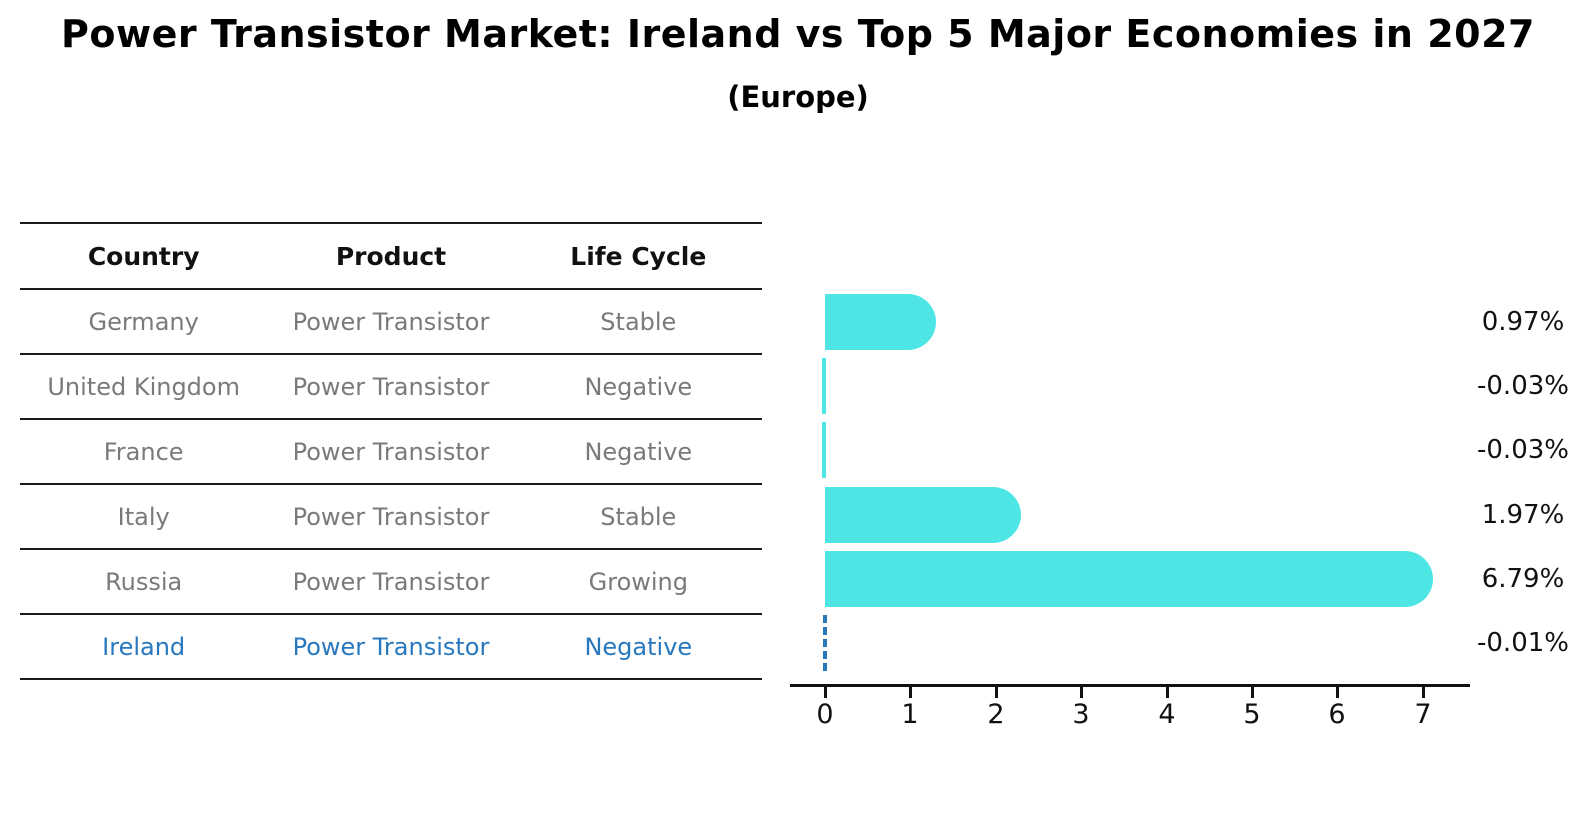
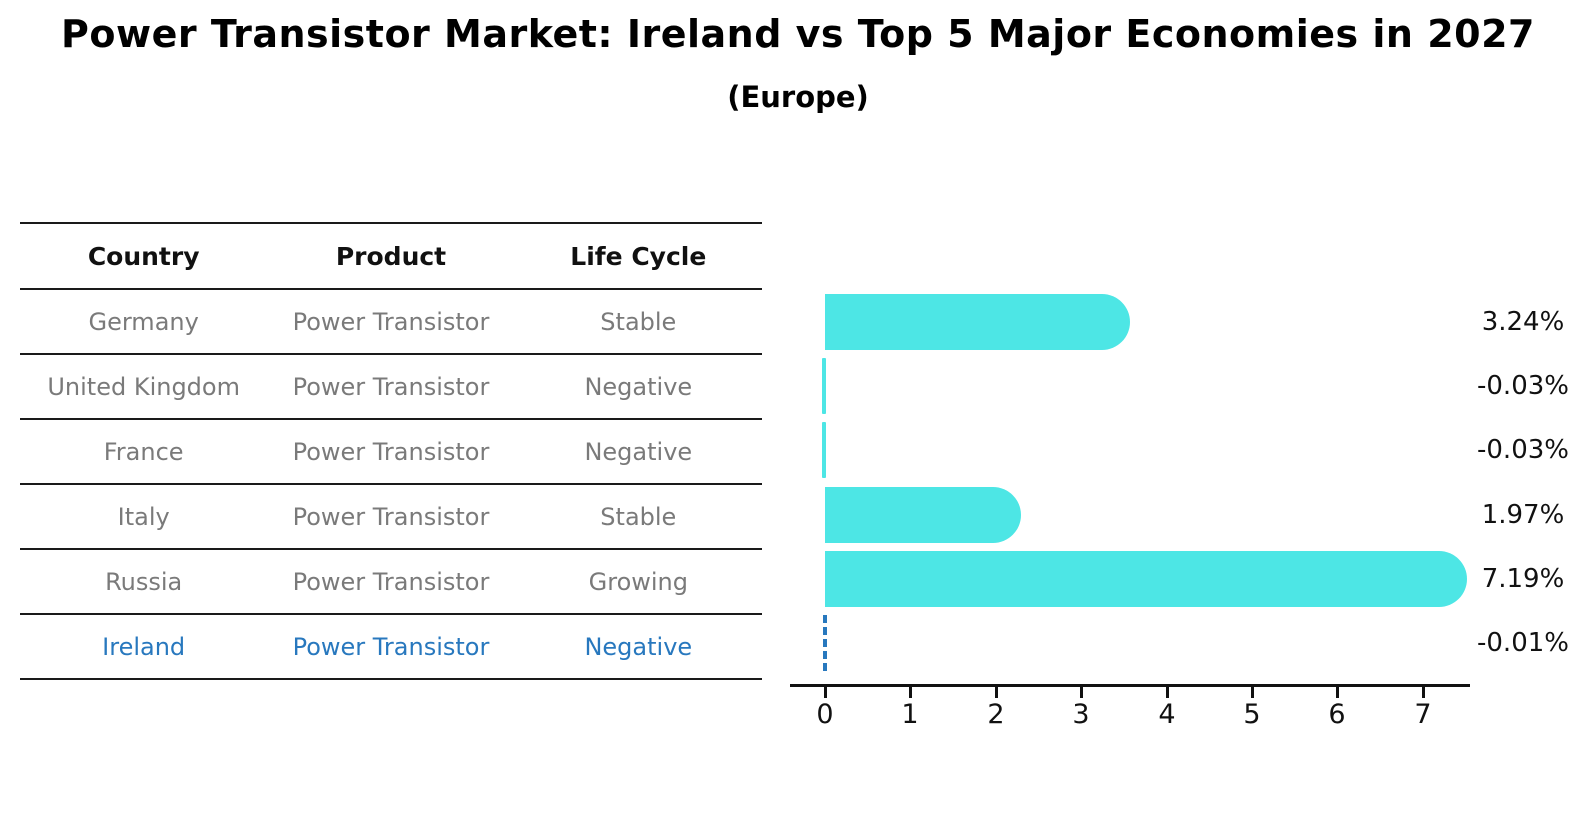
Germany: 0.97% -> 3.24%
Russia: 6.79% -> 7.19%
